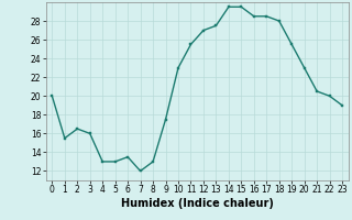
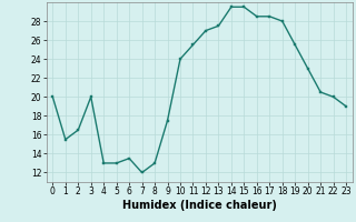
3: 16.0 -> 20.0
10: 23.0 -> 24.0
